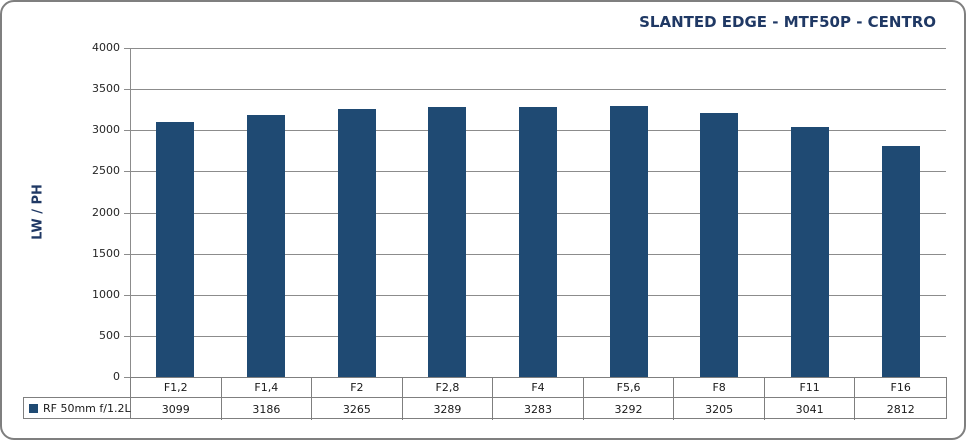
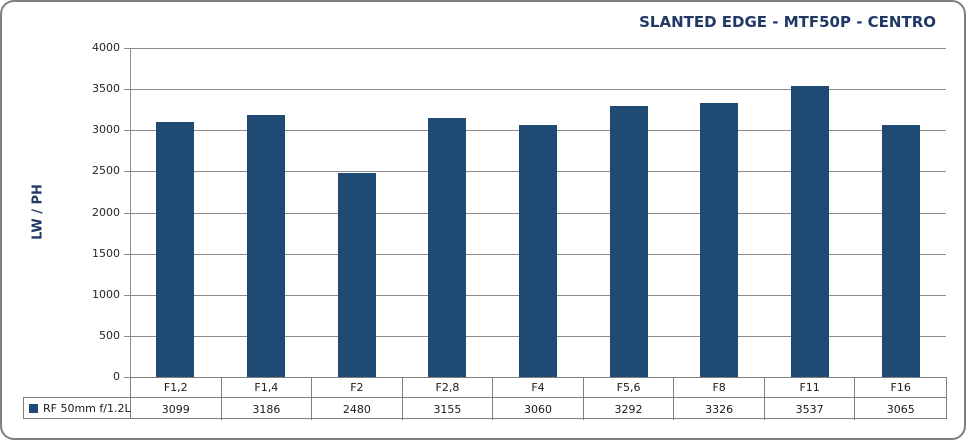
F2: 3265 -> 2480
F2,8: 3289 -> 3155
F4: 3283 -> 3060
F8: 3205 -> 3326
F11: 3041 -> 3537
F16: 2812 -> 3065
